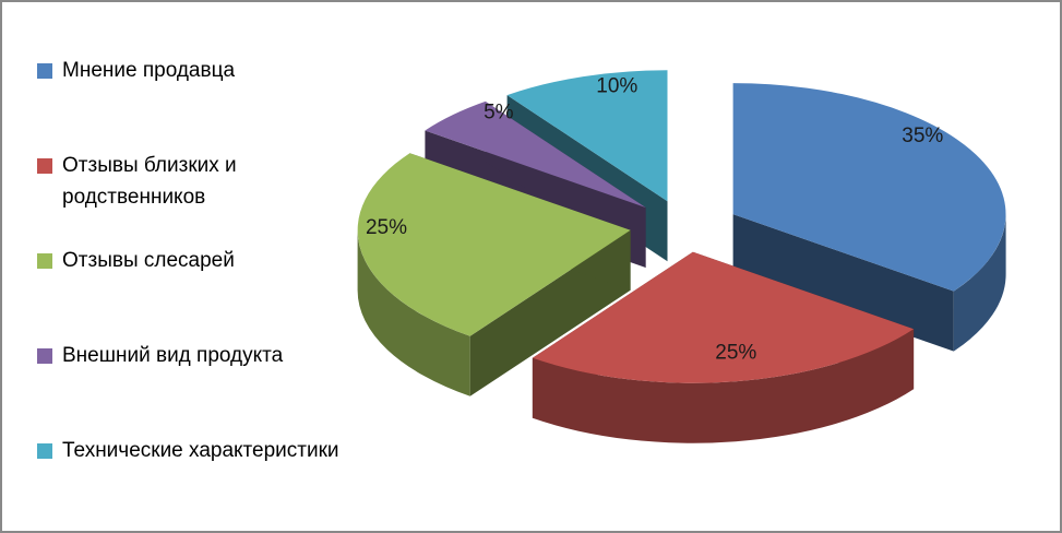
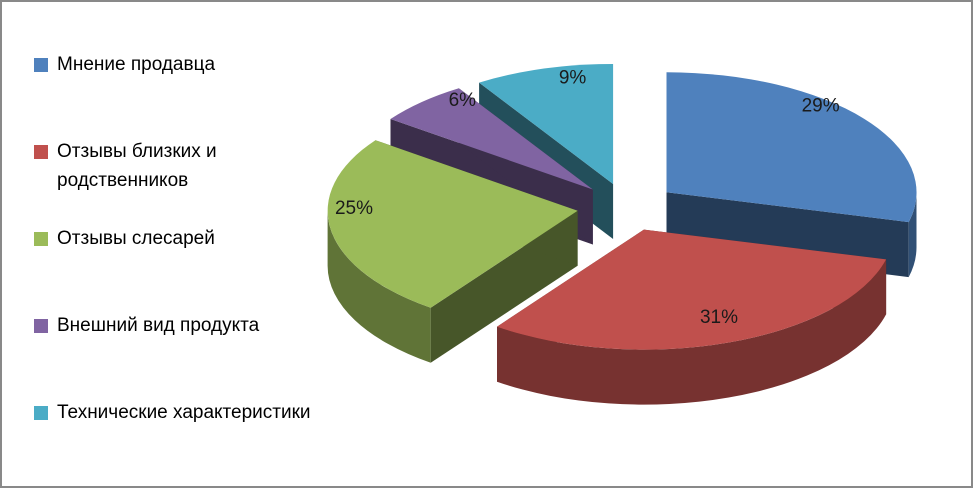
Мнение продавца: 35% -> 29%
Отзывы близких и родственников: 25% -> 31%
Внешний вид продукта: 5% -> 6%
Технические характеристики: 10% -> 9%
